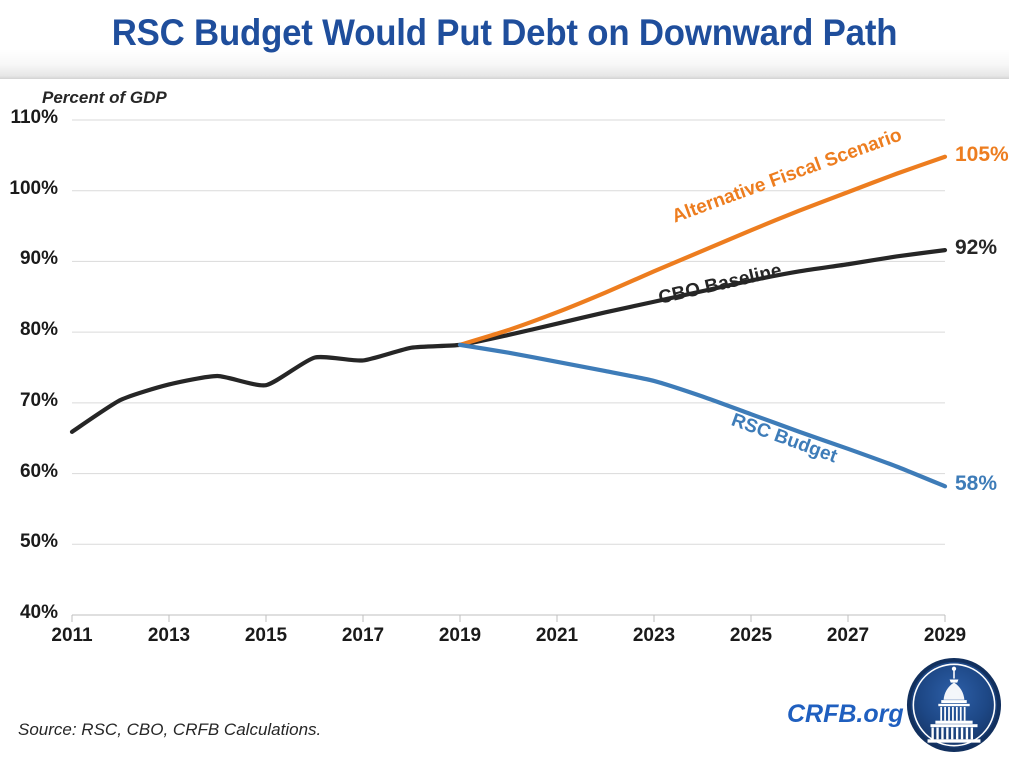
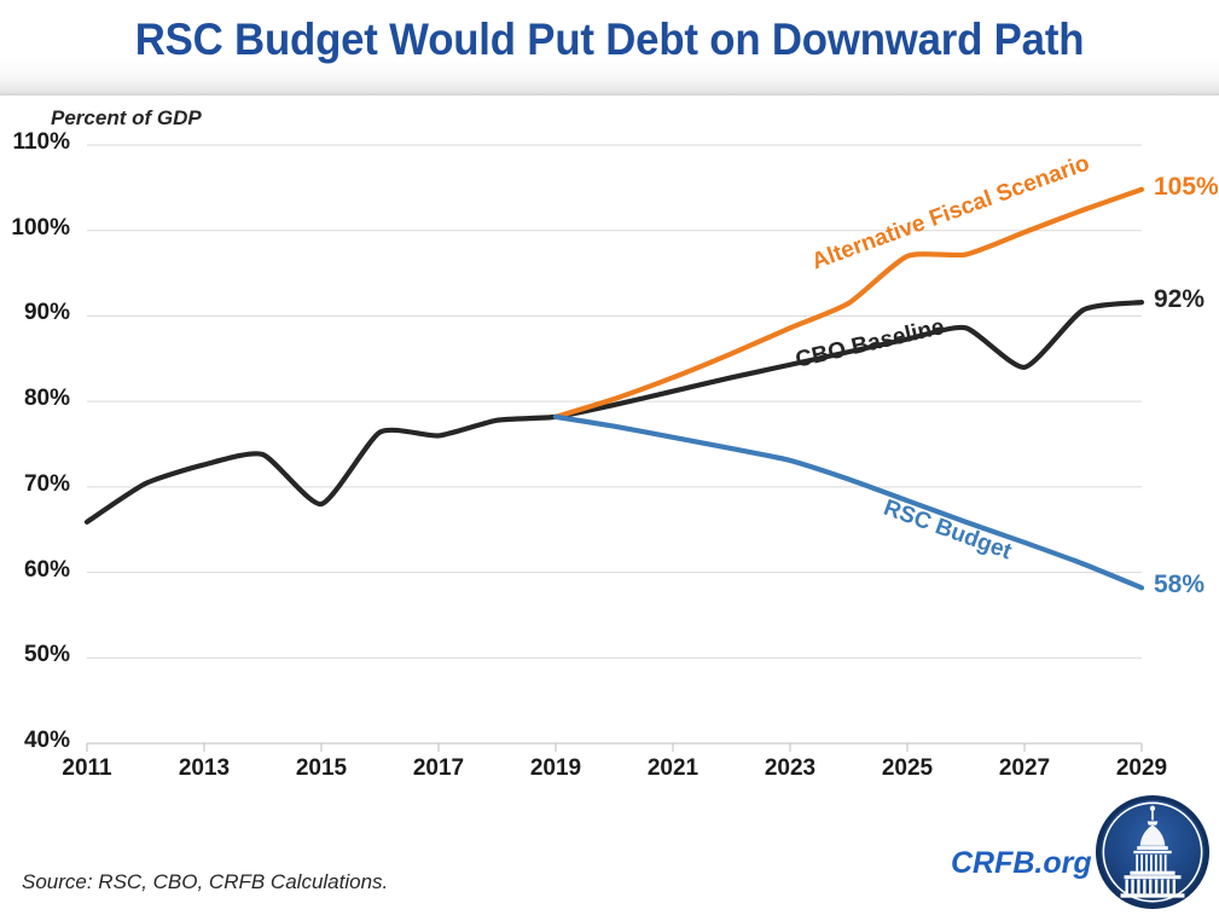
CBO Baseline/2015: 72% -> 68%
Alternative Fiscal Scenario/2025: 94% -> 97%
CBO Baseline/2027: 90% -> 84%
